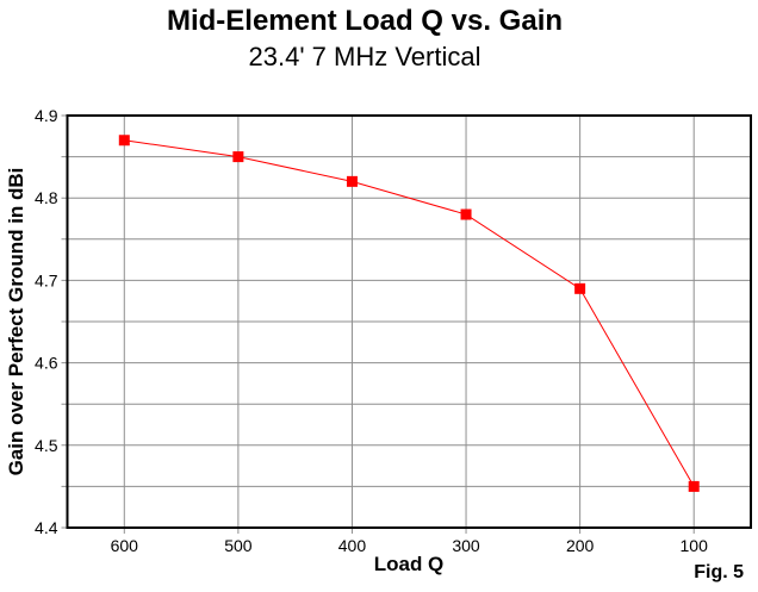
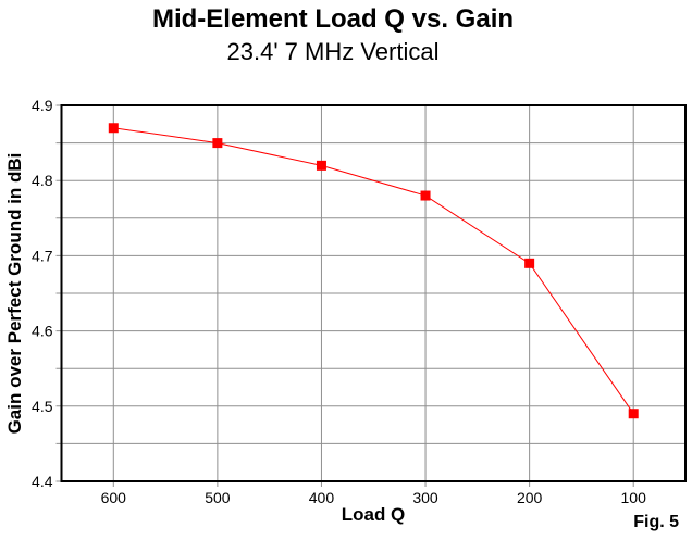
100: 4.45 -> 4.49
